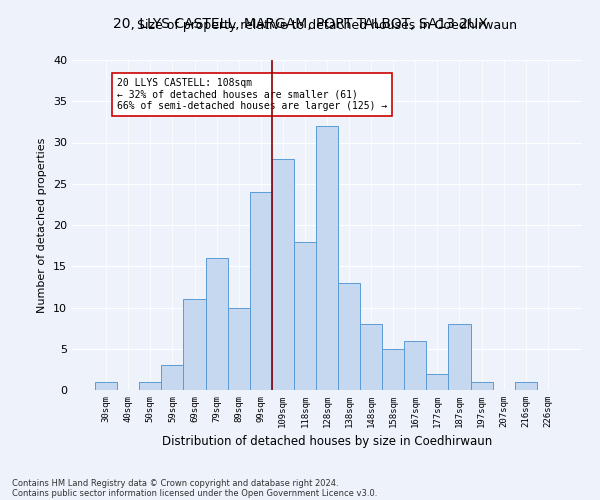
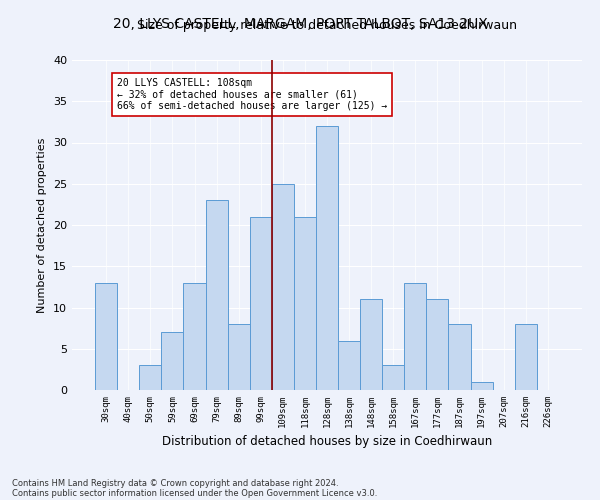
30sqm: 1 -> 13
50sqm: 1 -> 3
59sqm: 3 -> 7
69sqm: 11 -> 13
79sqm: 16 -> 23
89sqm: 10 -> 8
99sqm: 24 -> 21
109sqm: 28 -> 25
118sqm: 18 -> 21
138sqm: 13 -> 6
148sqm: 8 -> 11
158sqm: 5 -> 3
167sqm: 6 -> 13
177sqm: 2 -> 11
216sqm: 1 -> 8
